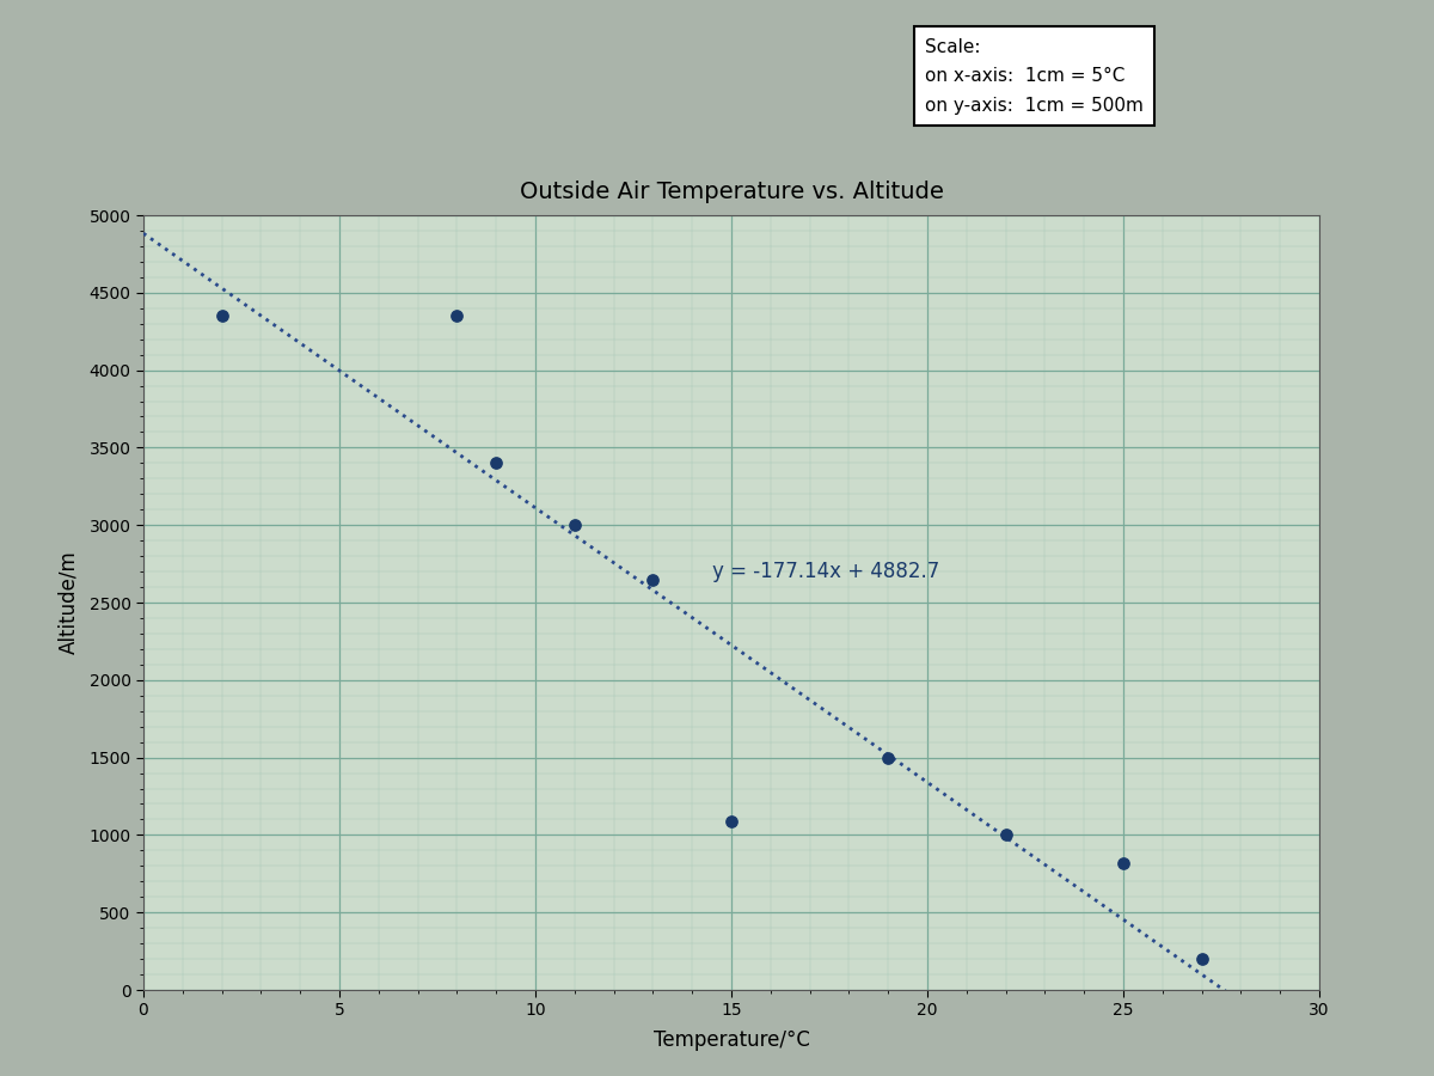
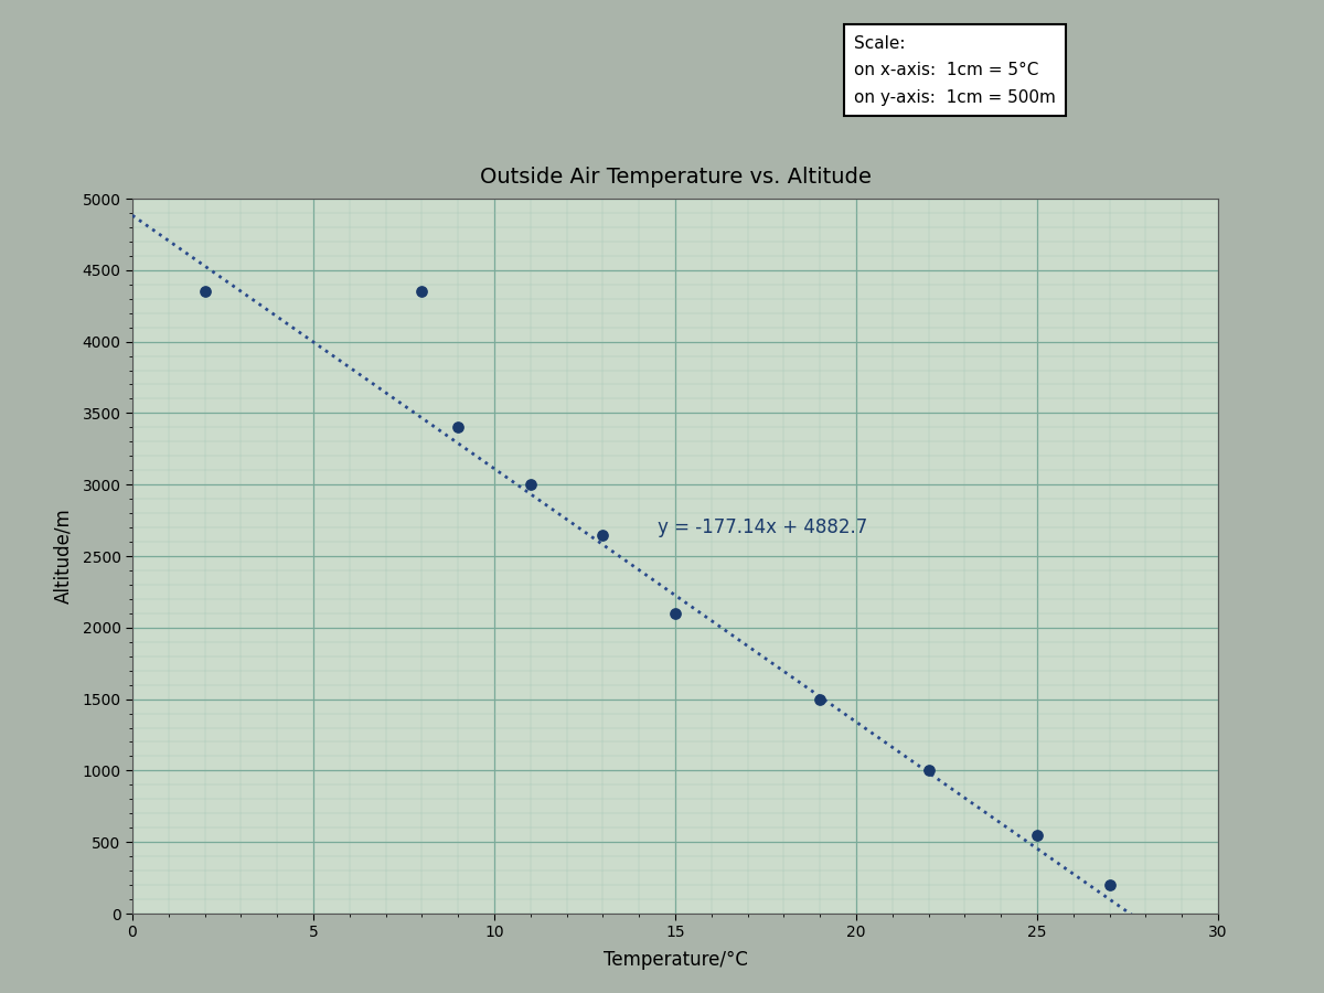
15: 1090 -> 2100
25: 820 -> 550
